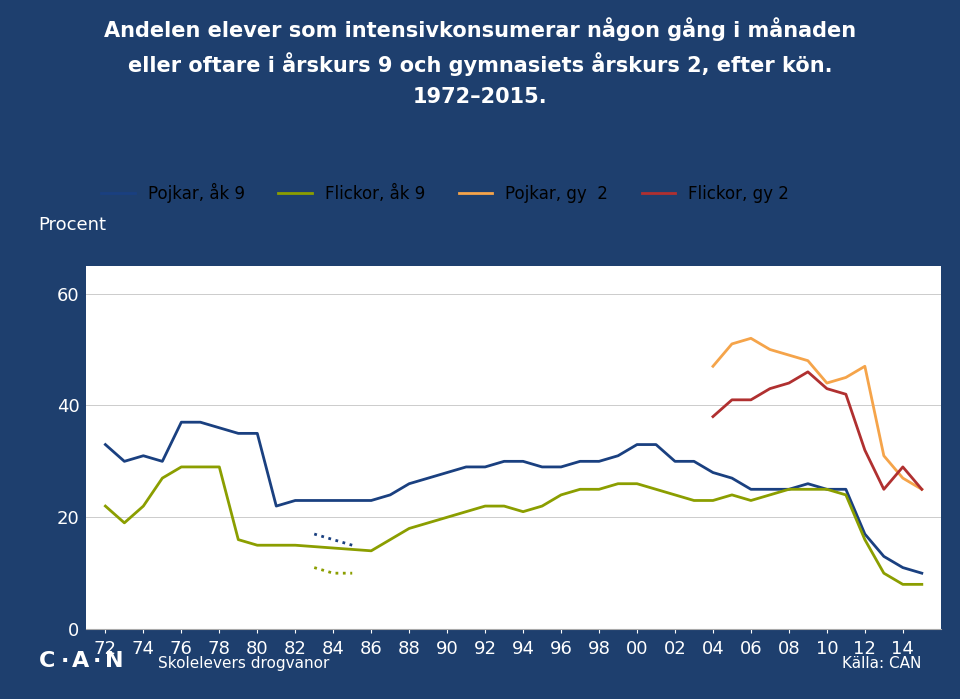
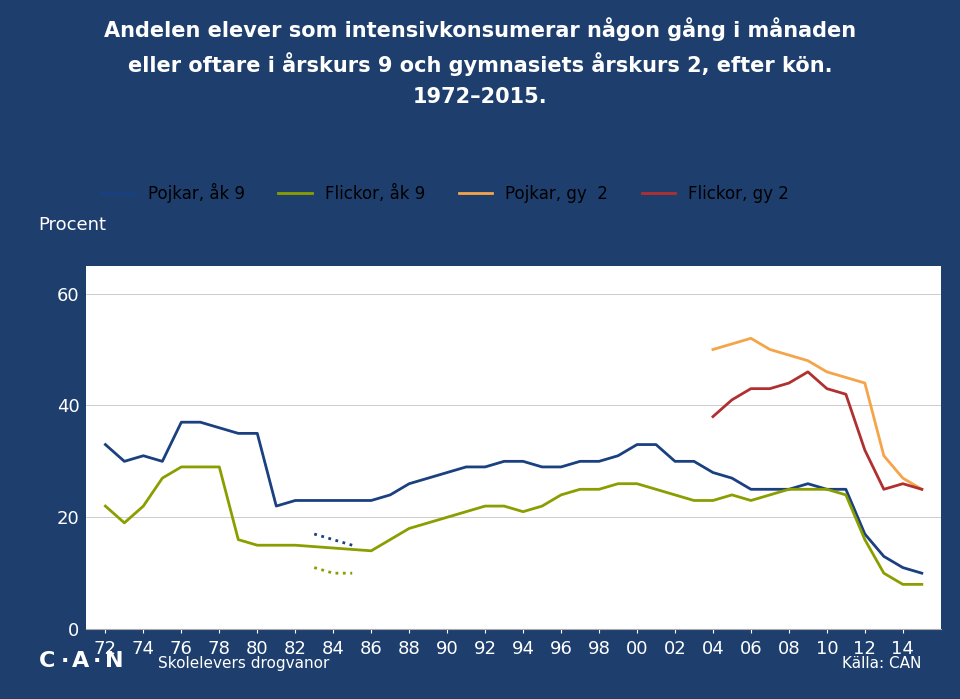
Pojkar, gy 2/04: 47 -> 50
Flickor, gy 2/06: 41 -> 43
Pojkar, gy 2/10: 44 -> 46
Pojkar, gy 2/12: 47 -> 44
Flickor, gy 2/14: 29 -> 26
